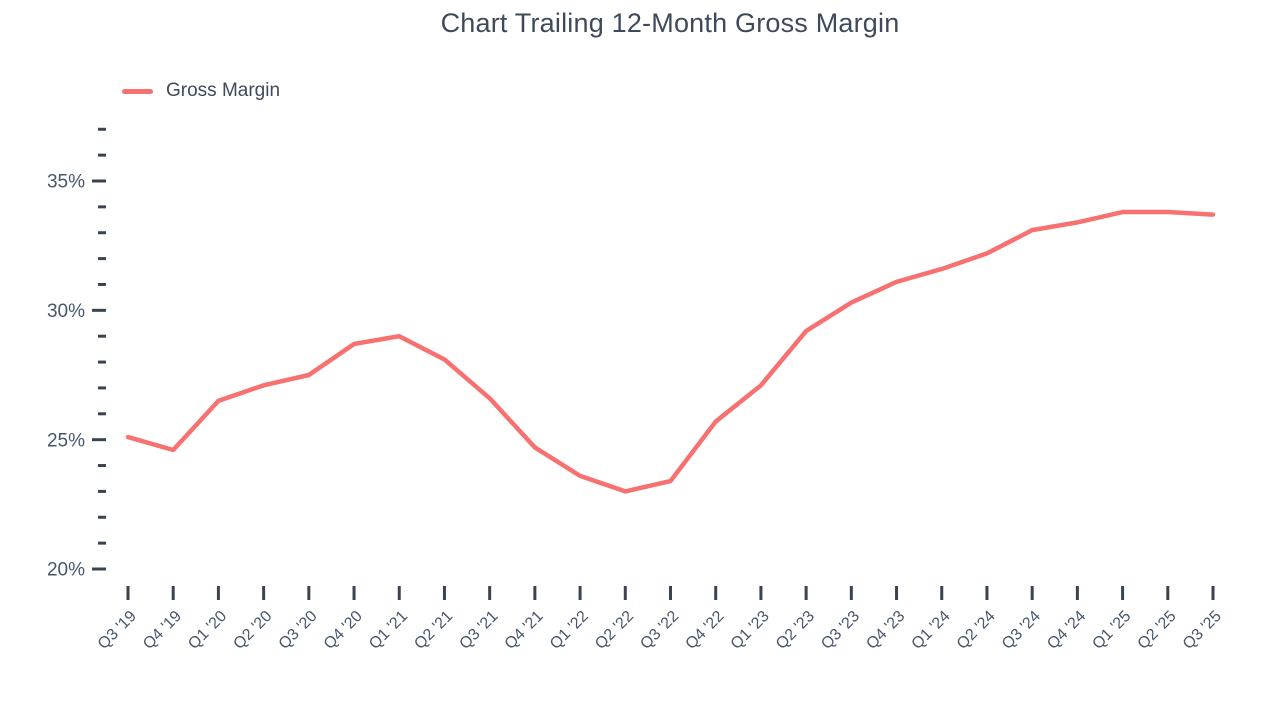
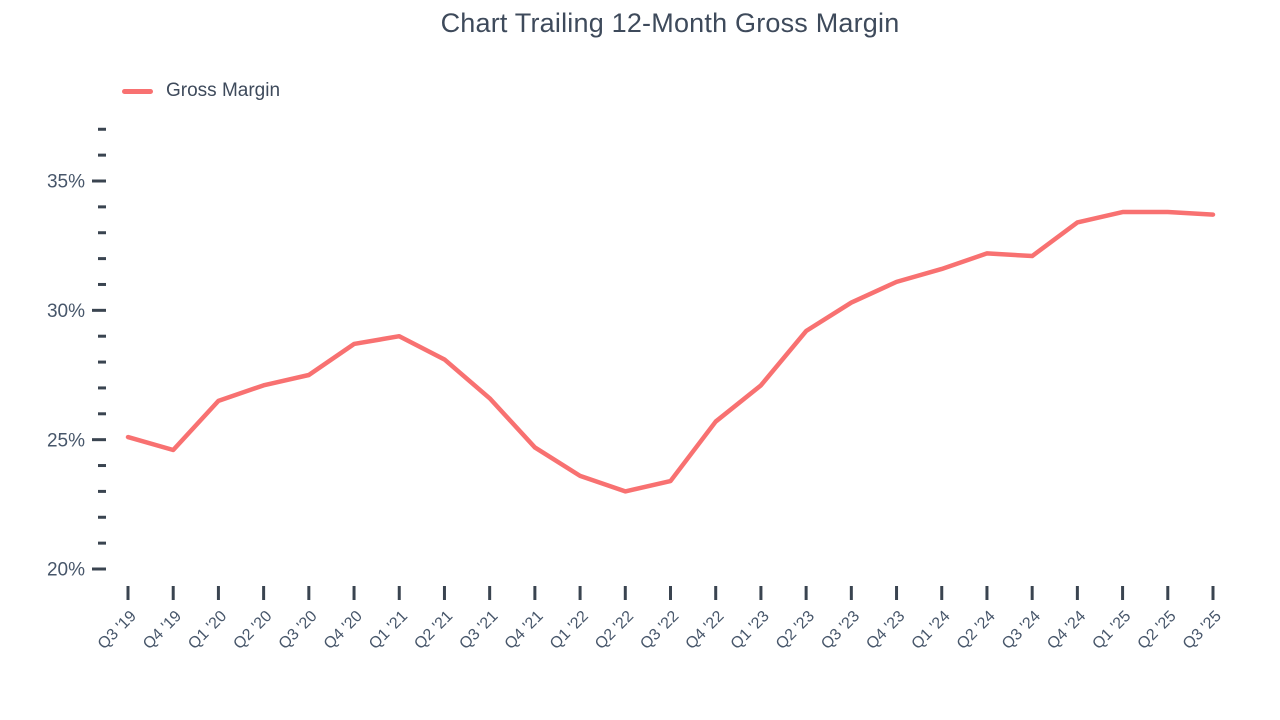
Q3 '24: 33.1% -> 32.1%
